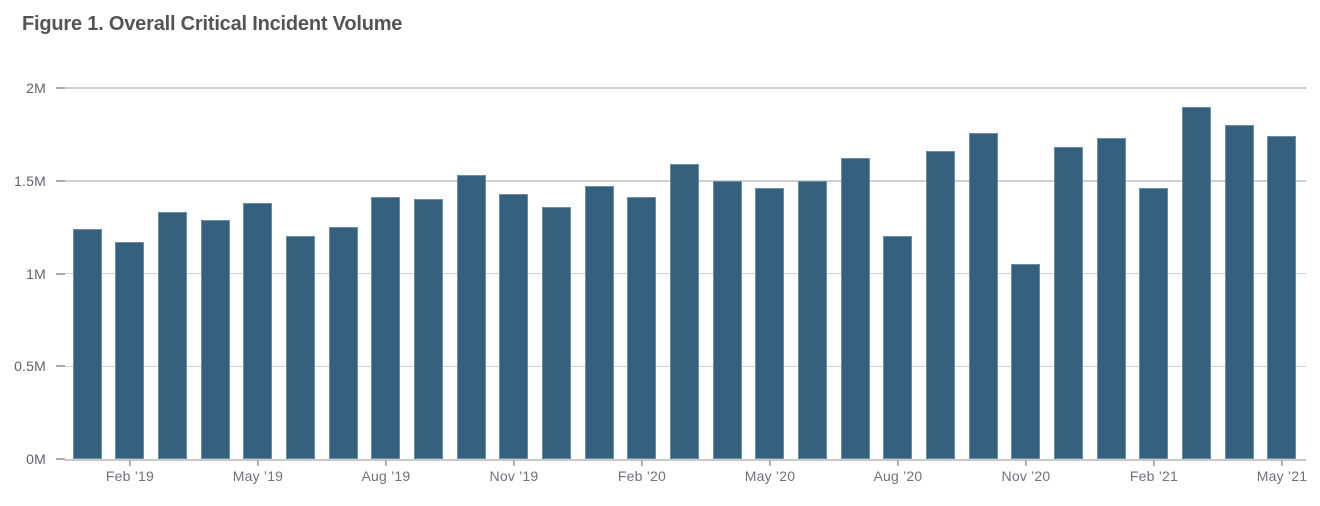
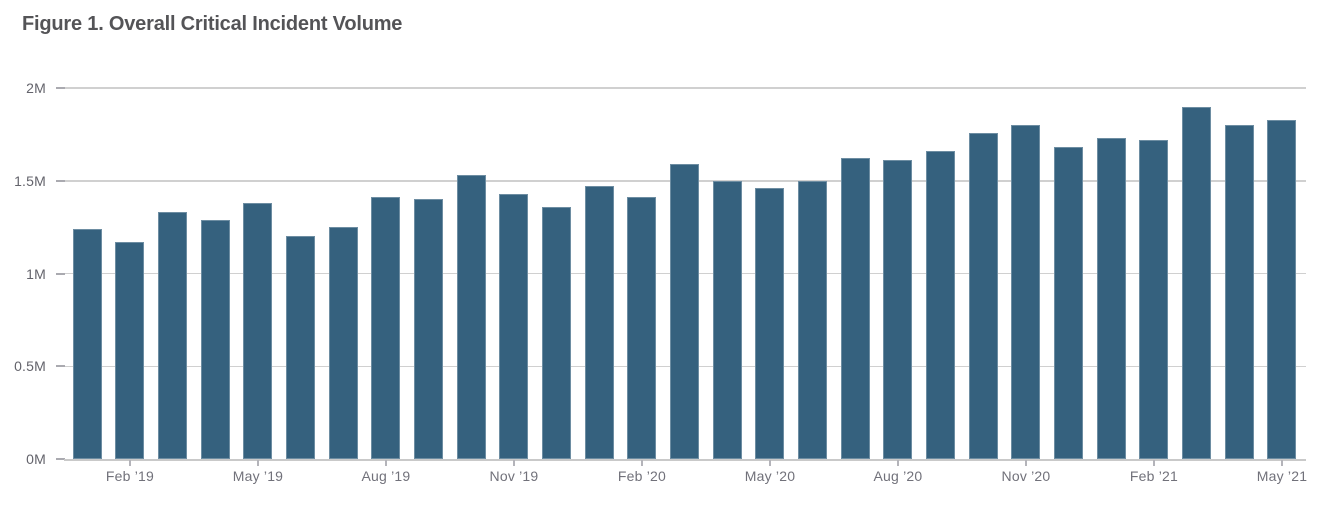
Aug ’20: 1.20M -> 1.61M
Nov ’20: 1.05M -> 1.80M
Feb ’21: 1.46M -> 1.72M
May ’21: 1.74M -> 1.83M
